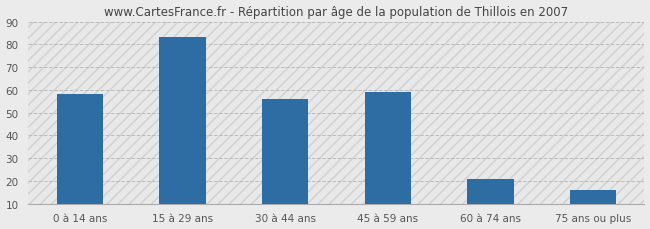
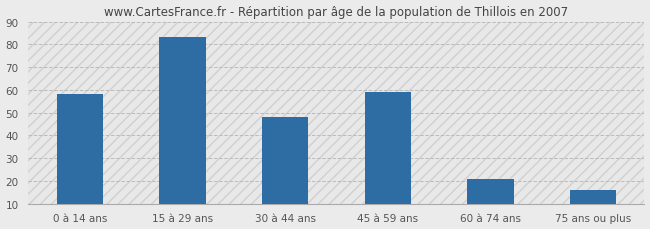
30 à 44 ans: 56 -> 48
